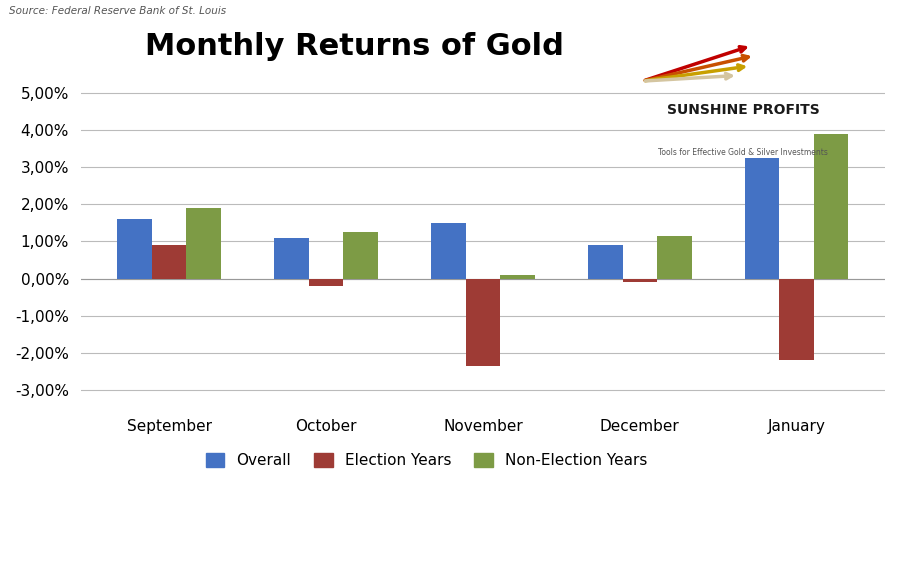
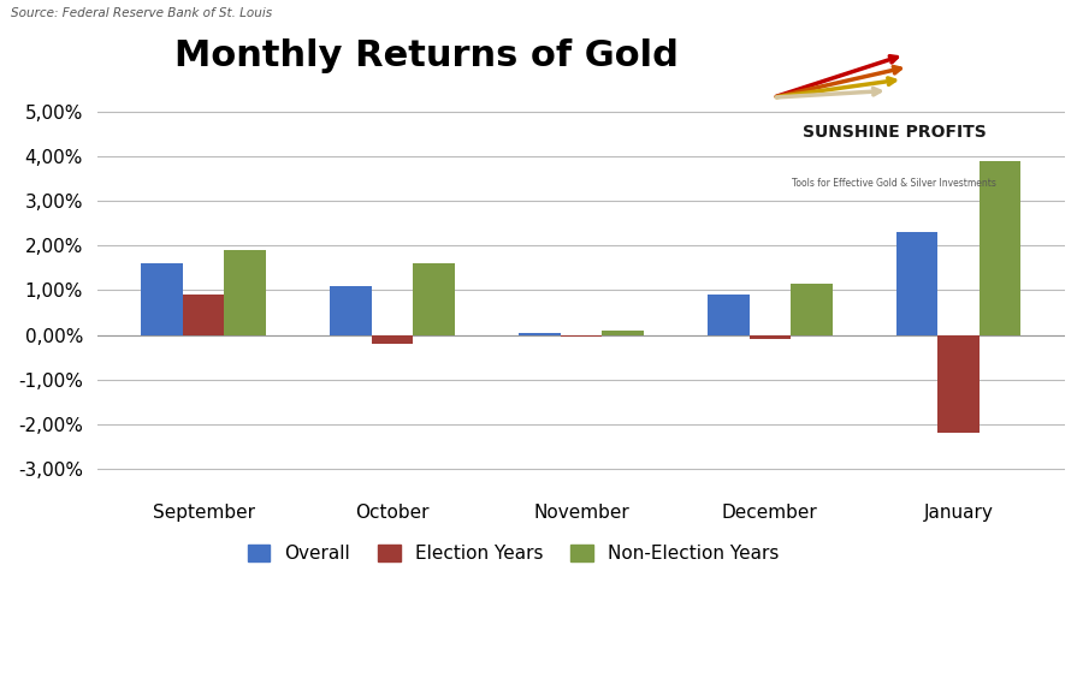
Non-Election Years/October: 1,25% -> 1,60%
Overall/November: 1,50% -> 0,05%
Election Years/November: -2,35% -> -0,05%
Overall/January: 3,25% -> 2,30%
